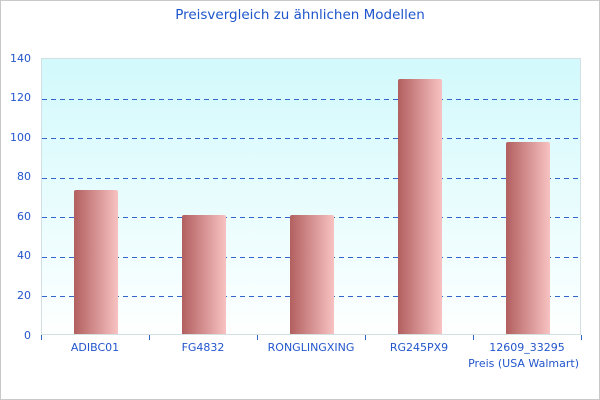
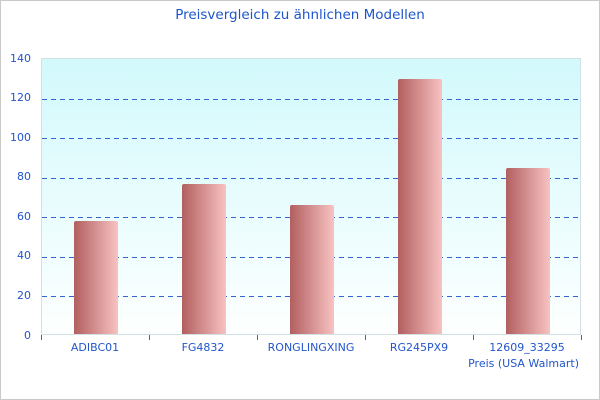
ADIBC01: 73 -> 57
FG4832: 60 -> 76
RONGLINGXING: 60 -> 65
12609_33295: 97 -> 84
